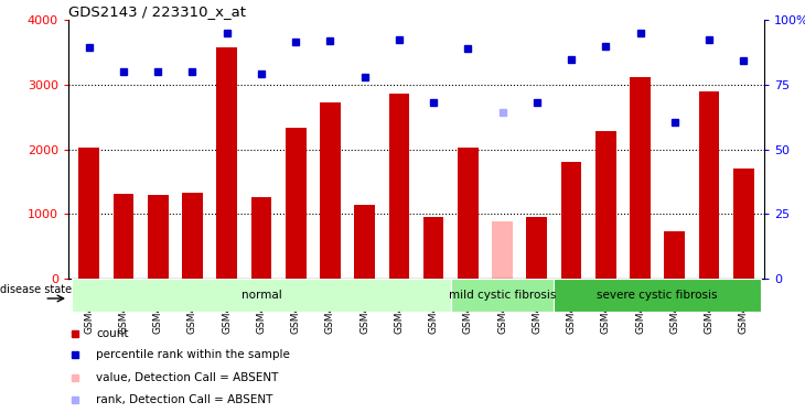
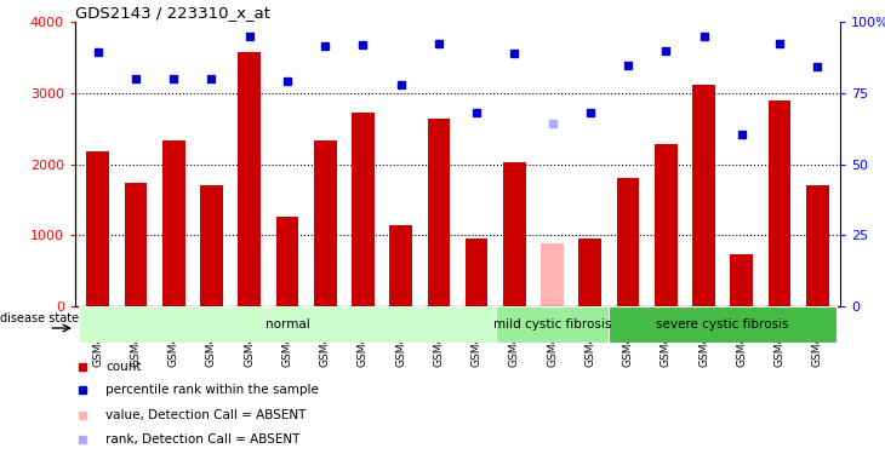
GSM44622: 2020 -> 2180
GSM44623: 1310 -> 1740
GSM44625: 1290 -> 2340
GSM44626: 1320 -> 1700
GSM44650: 2860 -> 2640
